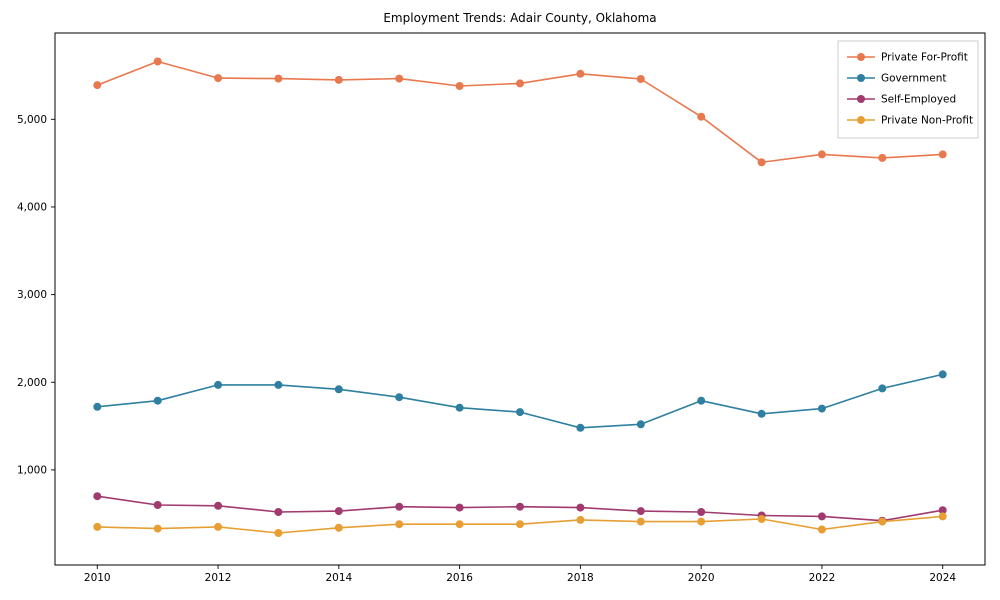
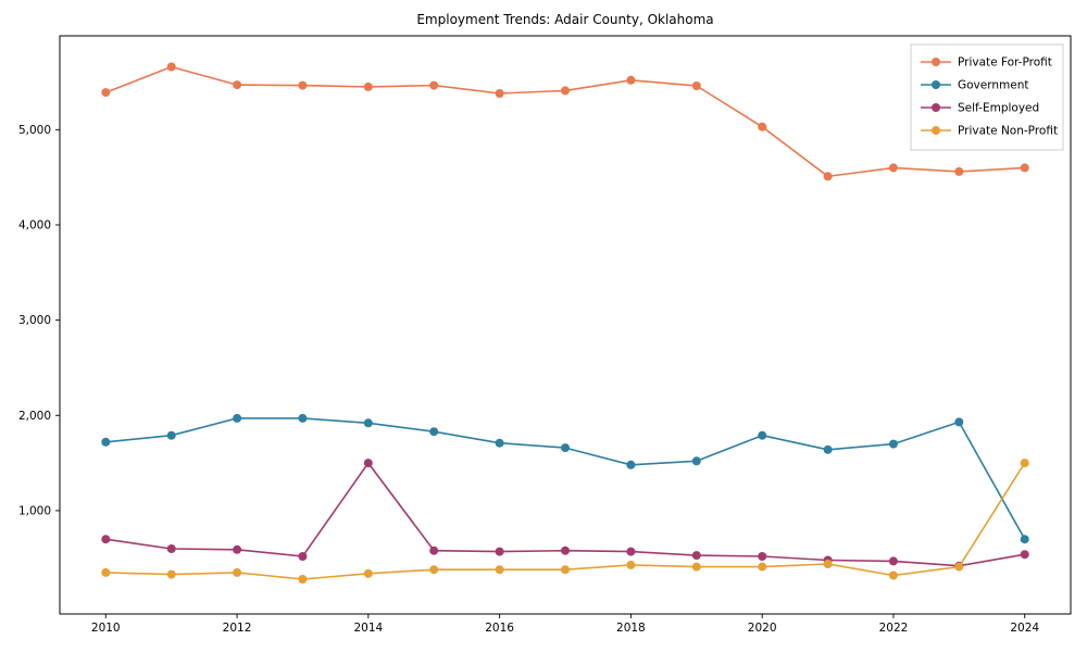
Self-Employed/2014: 500 -> 1500
Government/2024: 2100 -> 700
Private Non-Profit/2024: 500 -> 1500
